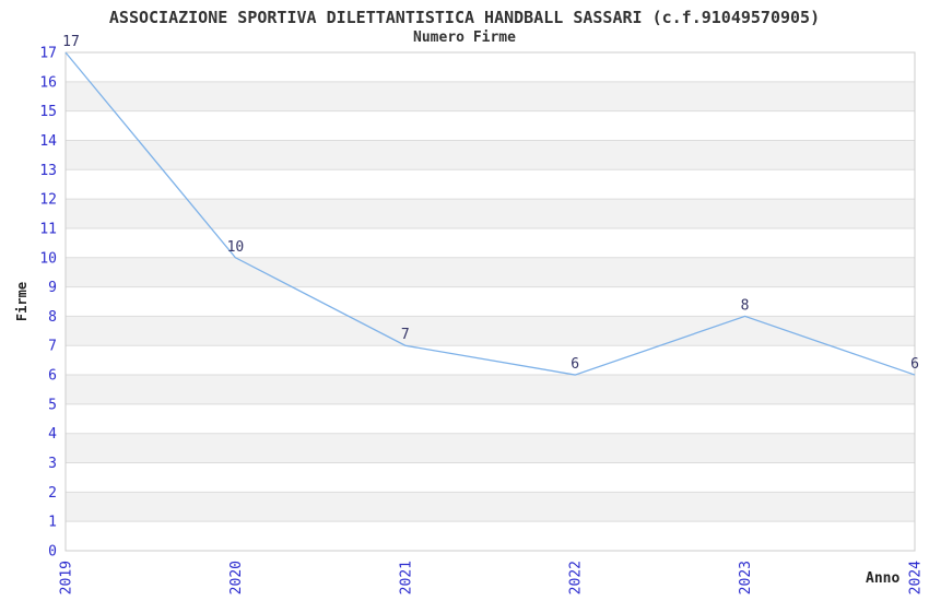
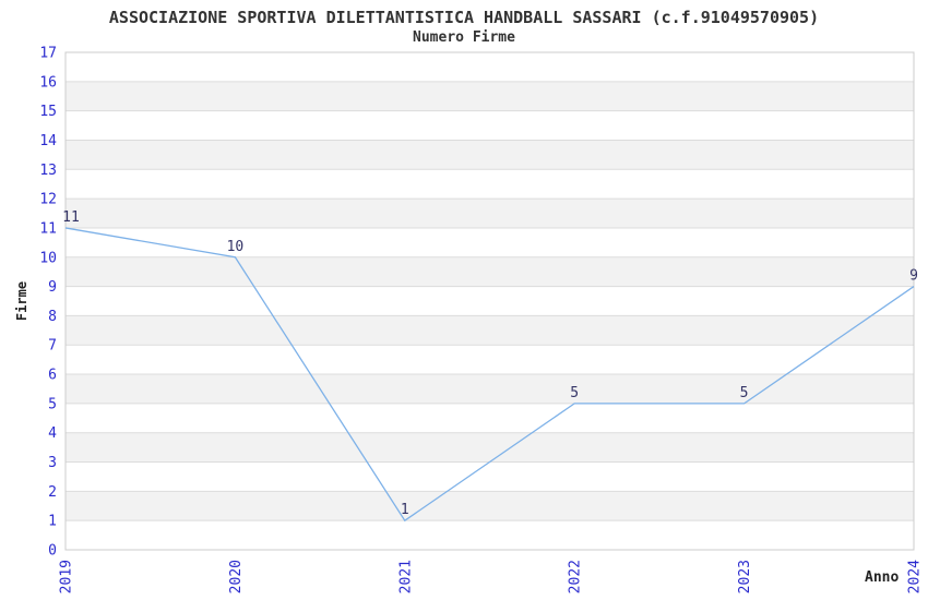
2019: 17 -> 11
2021: 7 -> 1
2022: 6 -> 5
2023: 8 -> 5
2024: 6 -> 9
